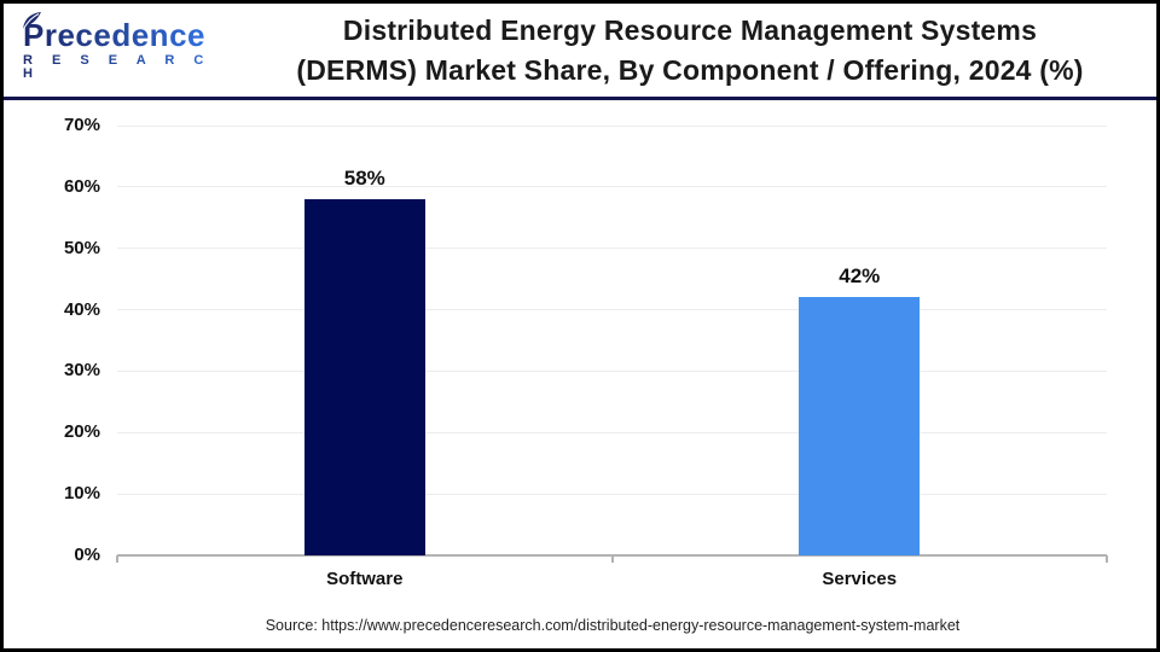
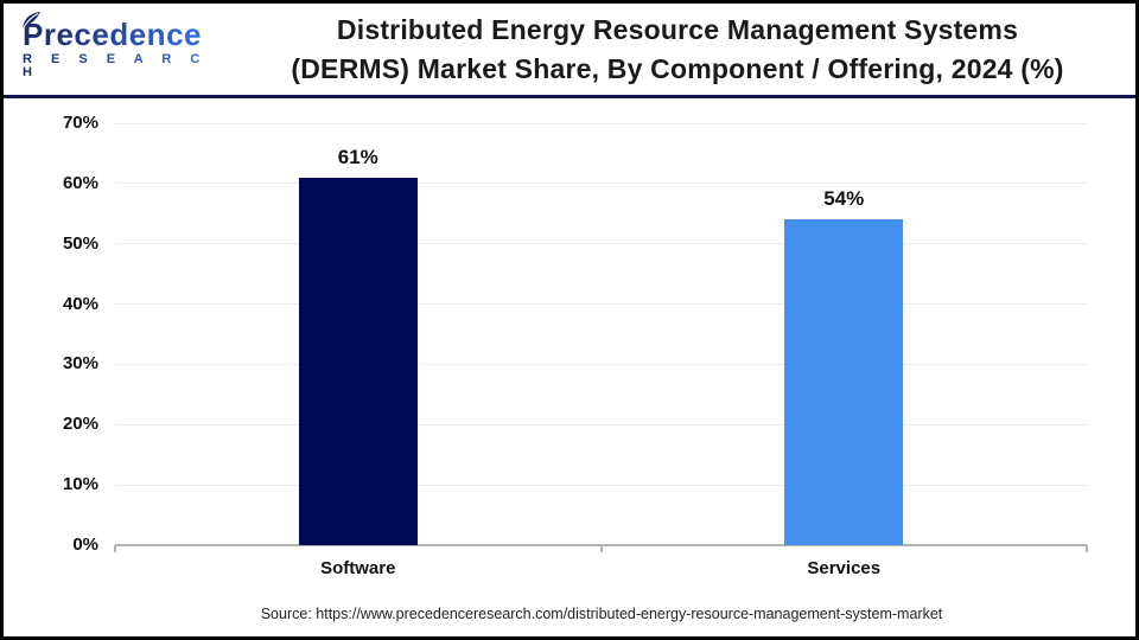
Software: 58% -> 61%
Services: 42% -> 54%
